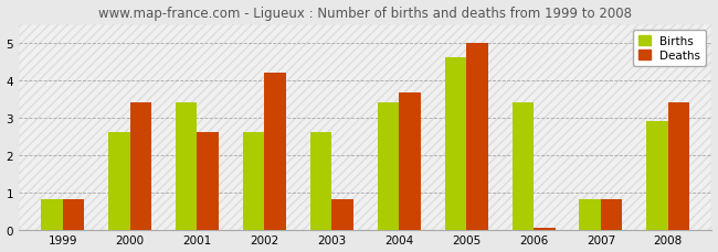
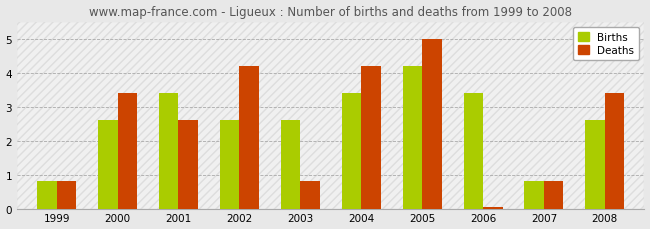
Deaths/2004: 3.65 -> 4.20
Births/2005: 4.6 -> 4.2
Births/2008: 2.9 -> 2.6
